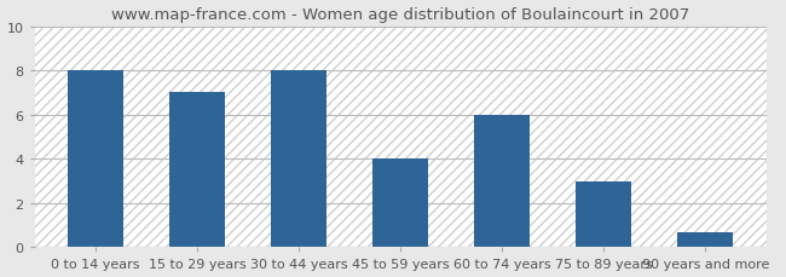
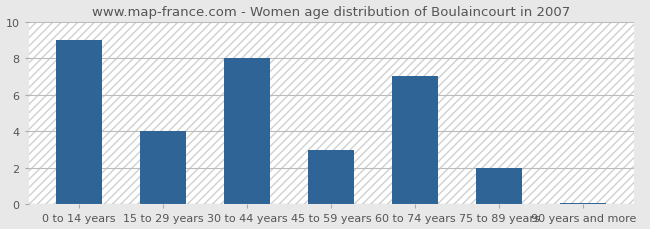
0 to 14 years: 8.0 -> 9.0
15 to 29 years: 7.0 -> 4.0
45 to 59 years: 4.0 -> 3.0
60 to 74 years: 6.0 -> 7.0
75 to 89 years: 3.0 -> 2.0
90 years and more: 0.7 -> 0.1
